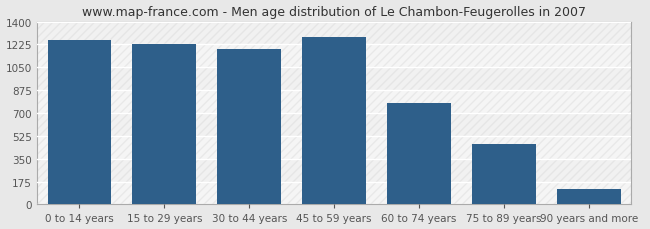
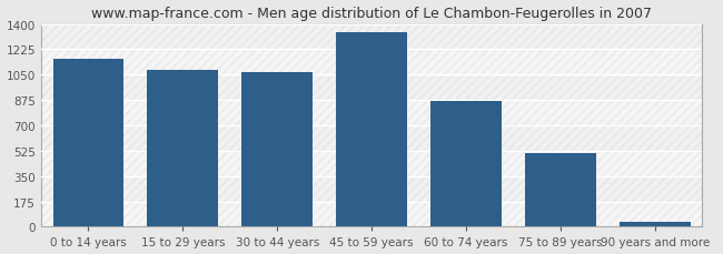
0 to 14 years: 1260 -> 1160
15 to 29 years: 1230 -> 1080
30 to 44 years: 1190 -> 1060
45 to 59 years: 1280 -> 1340
60 to 74 years: 780 -> 870
75 to 89 years: 460 -> 510
90 years and more: 120 -> 30
